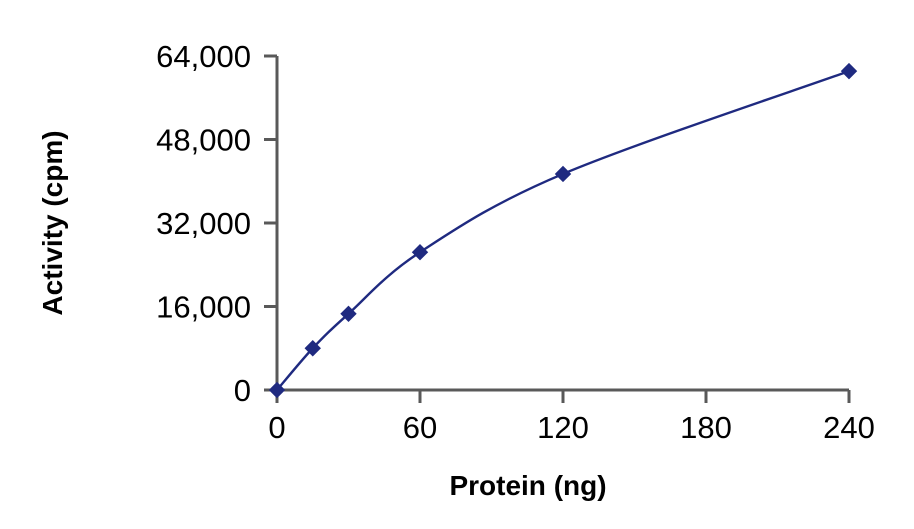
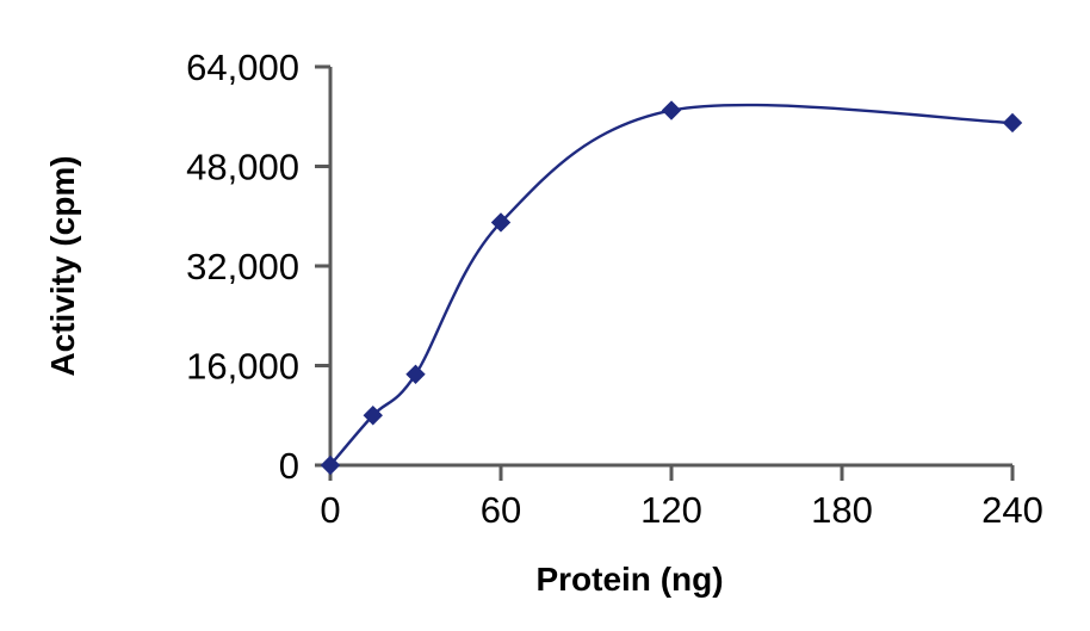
60: 26000 -> 39000
120: 41000 -> 57000
240: 61000 -> 55000
